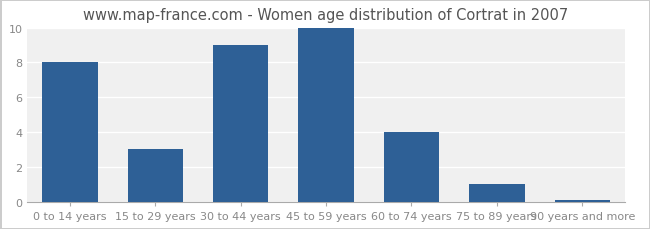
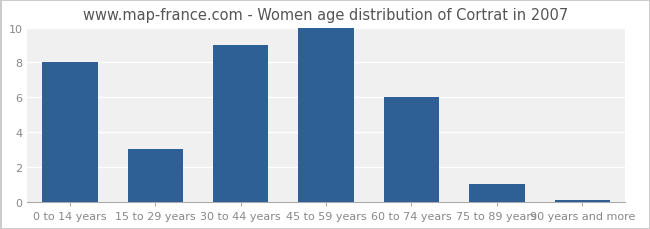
60 to 74 years: 4.0 -> 6.0
